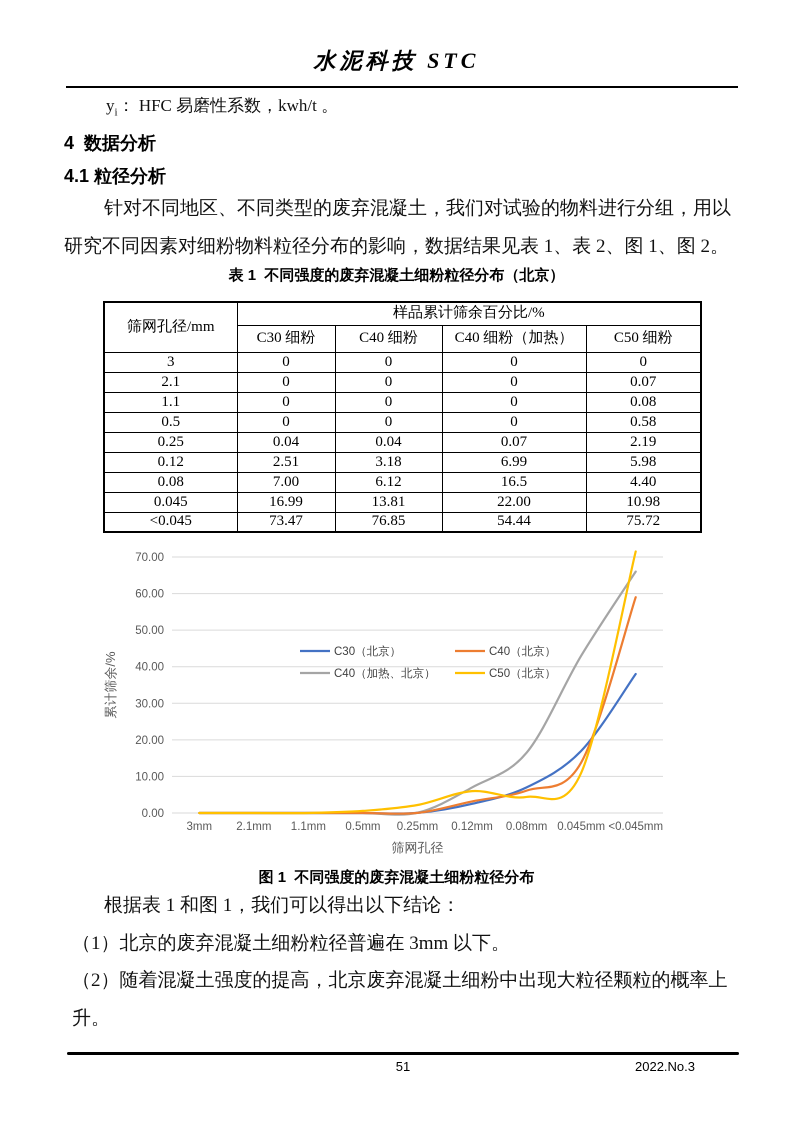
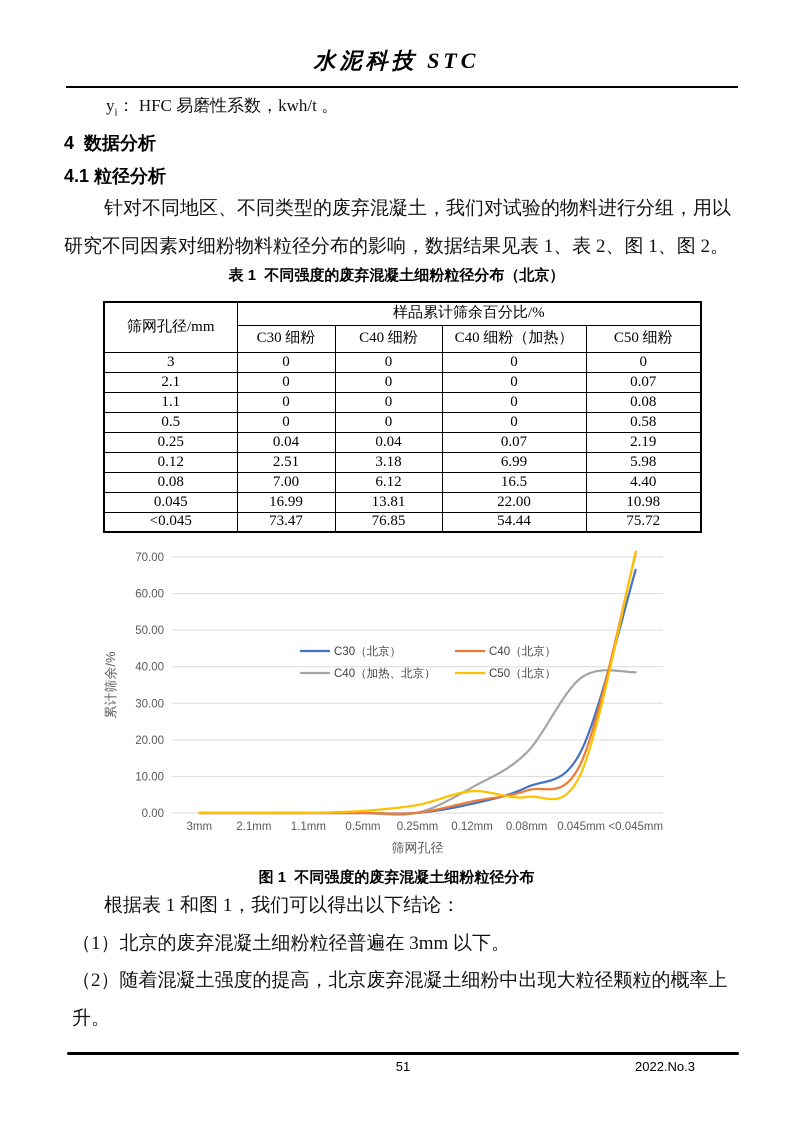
C40（加热、北京）/0.045mm: 43 -> 37
C30（北京）/<0.045mm: 38 -> 66
C40（北京）/<0.045mm: 59 -> 71
C40（加热、北京）/<0.045mm: 66 -> 38
